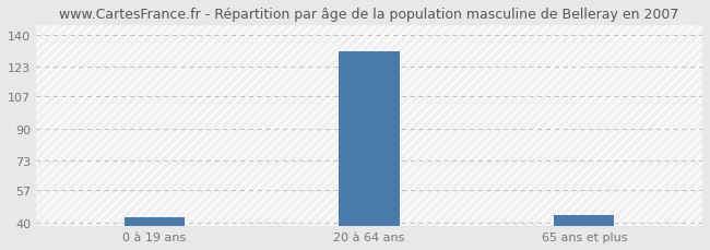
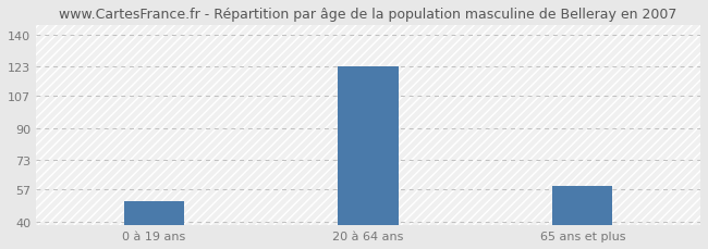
0 à 19 ans: 43 -> 51
20 à 64 ans: 131 -> 123
65 ans et plus: 44 -> 59
